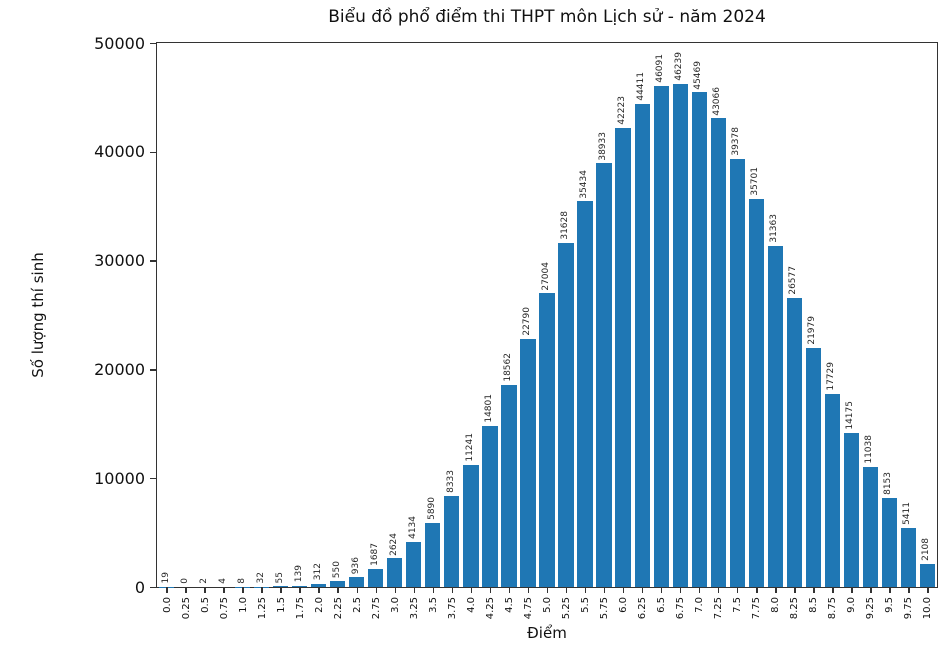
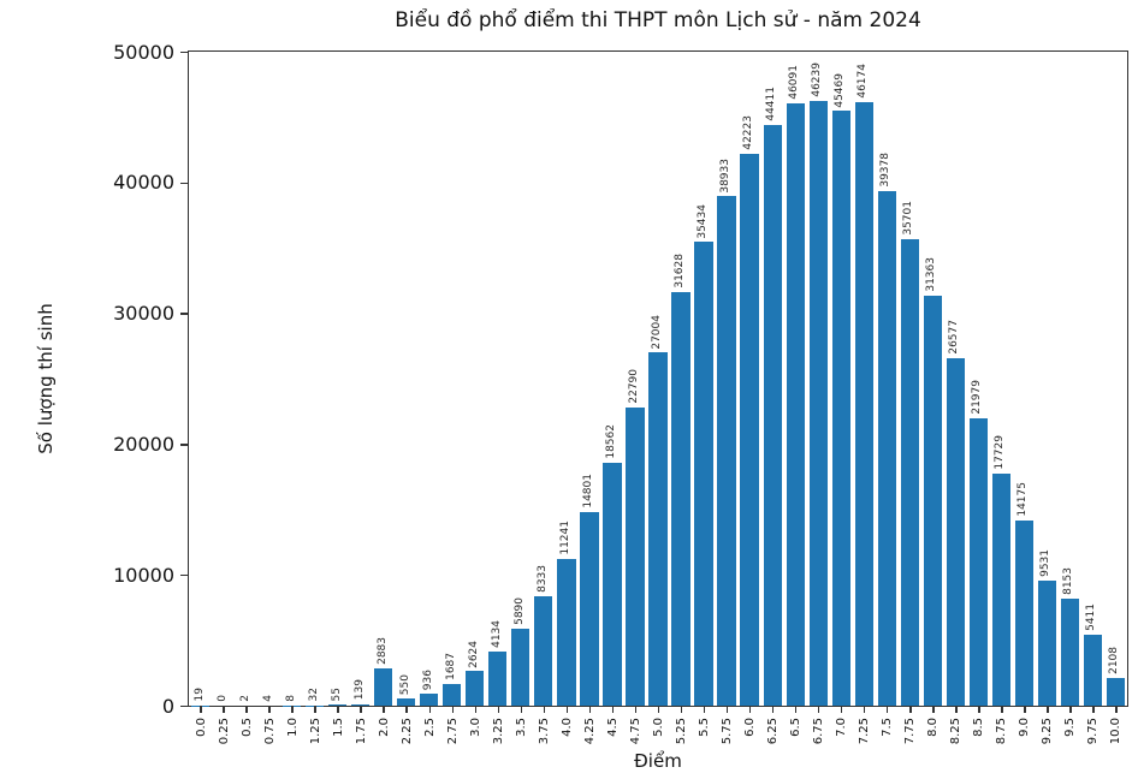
2.0: 312 -> 2883
7.25: 43066 -> 46174
9.25: 11038 -> 9531
